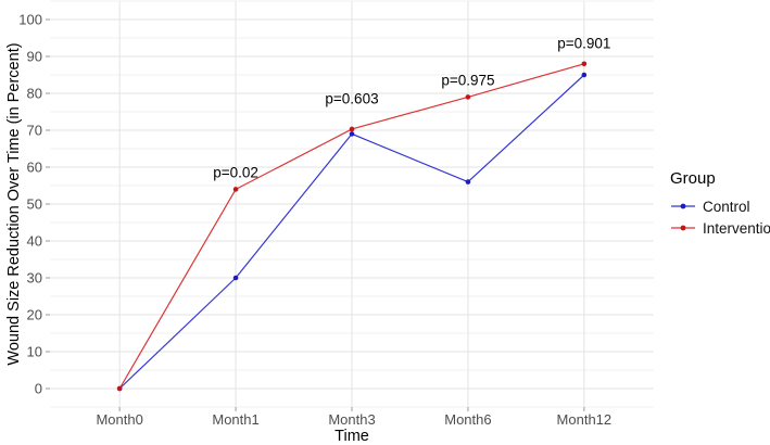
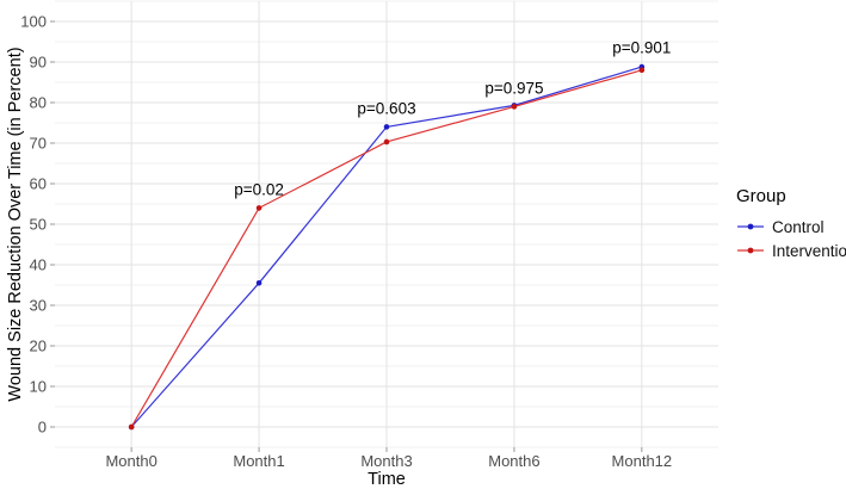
Control/Month1: 30 -> 36
Control/Month3: 69 -> 74
Control/Month6: 56 -> 79
Control/Month12: 85 -> 89
